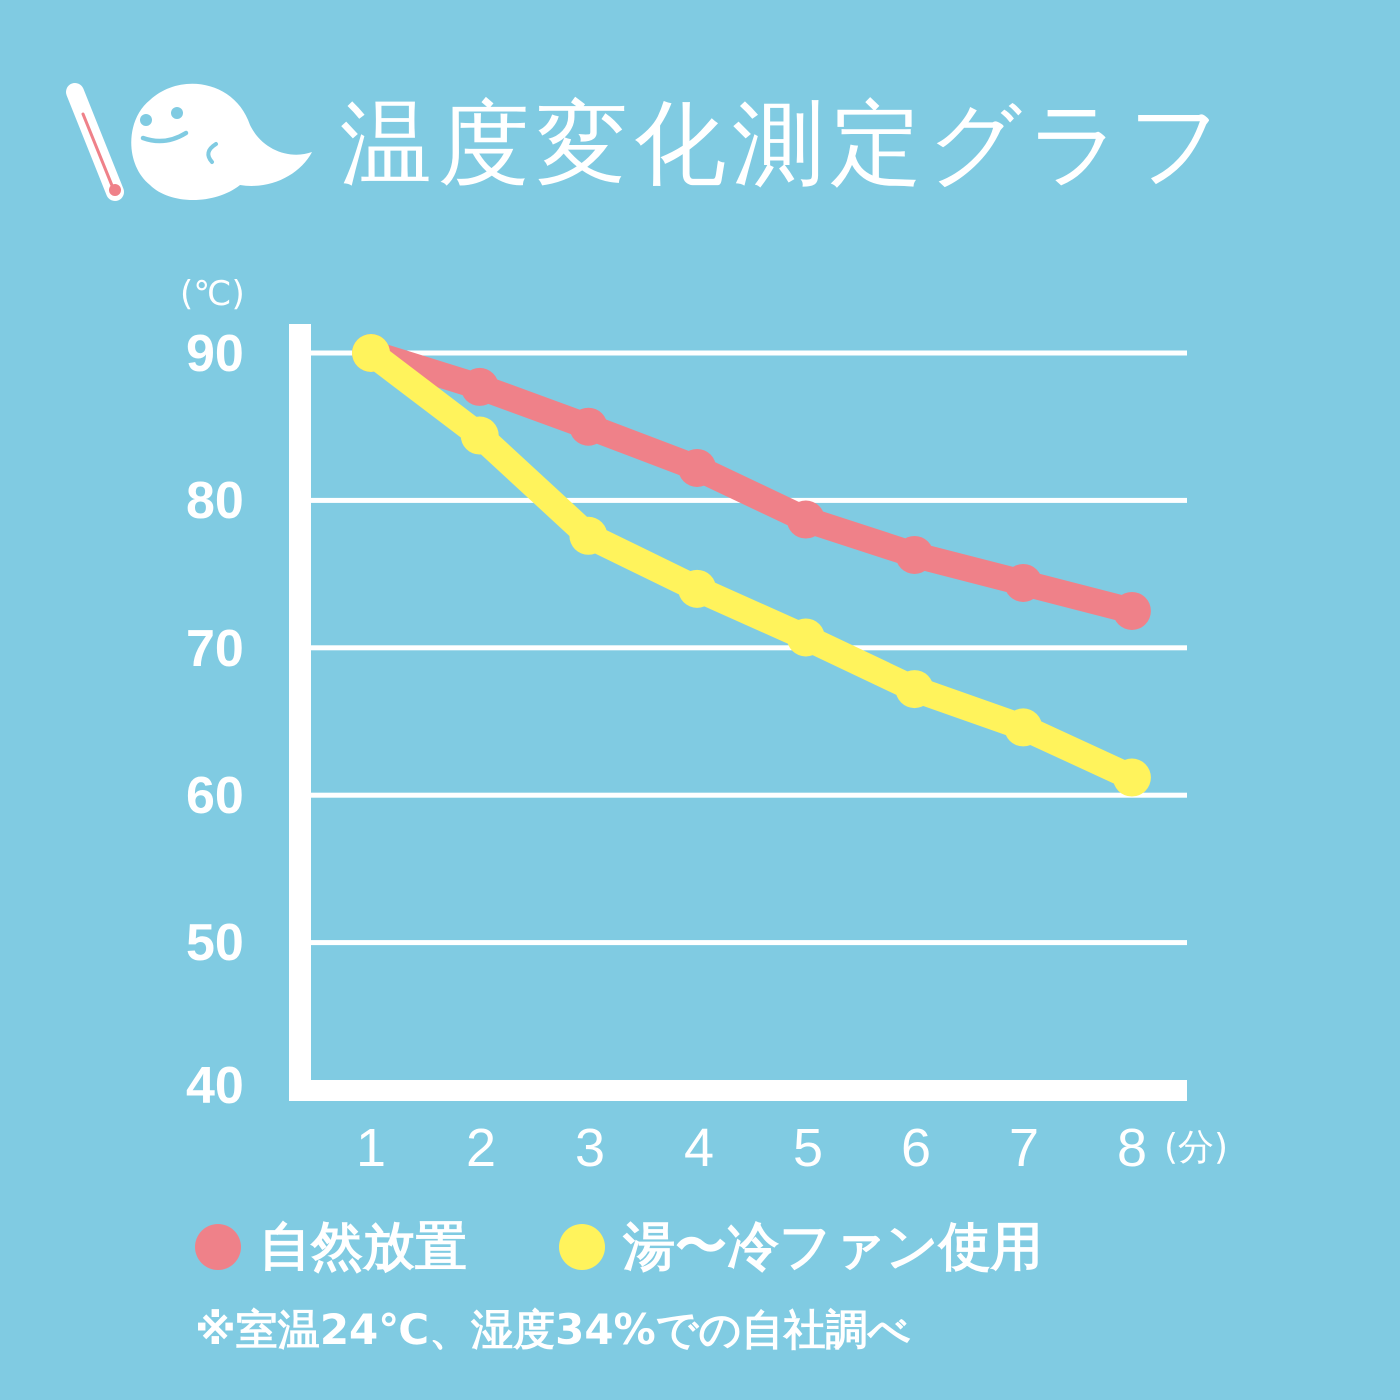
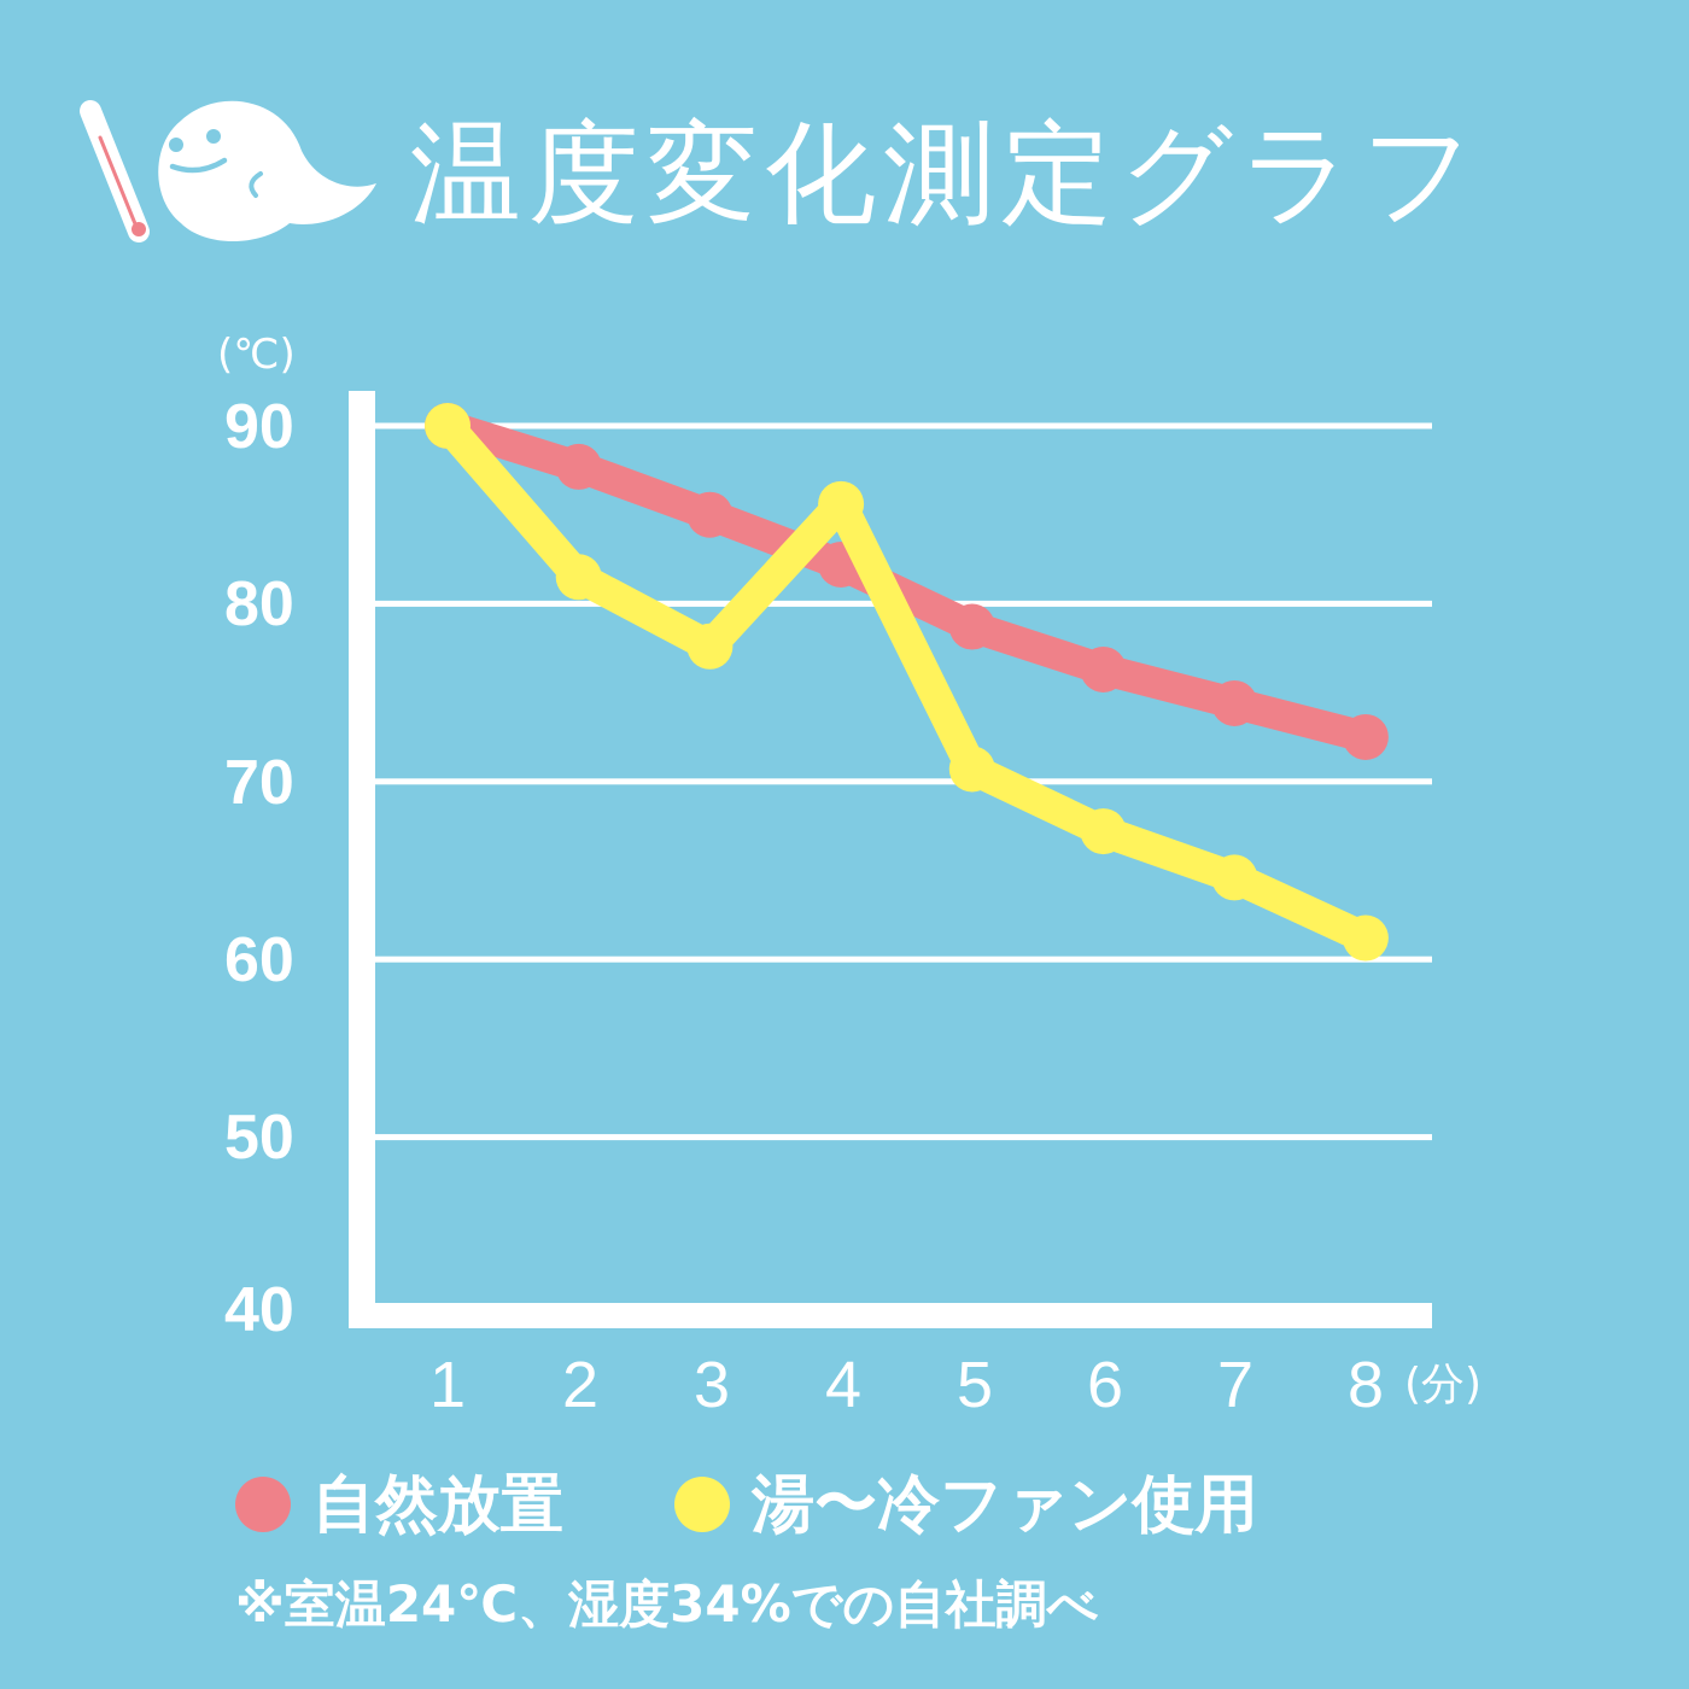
湯〜冷ファン使用/2: 84.4 -> 81.5
湯〜冷ファン使用/4: 74.0 -> 85.6
